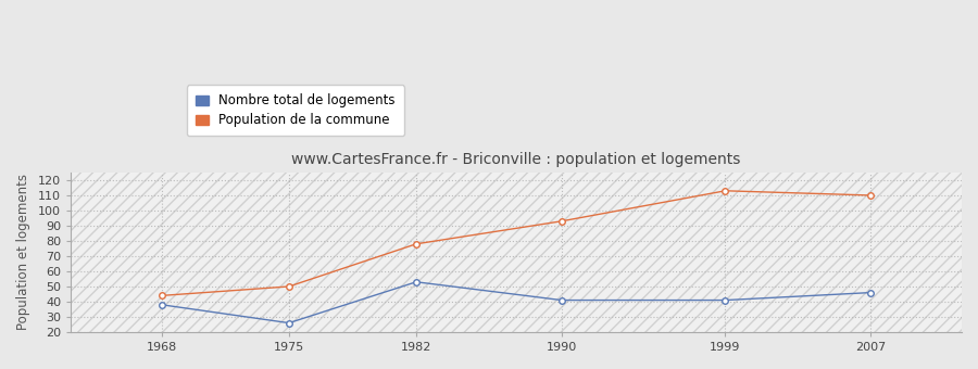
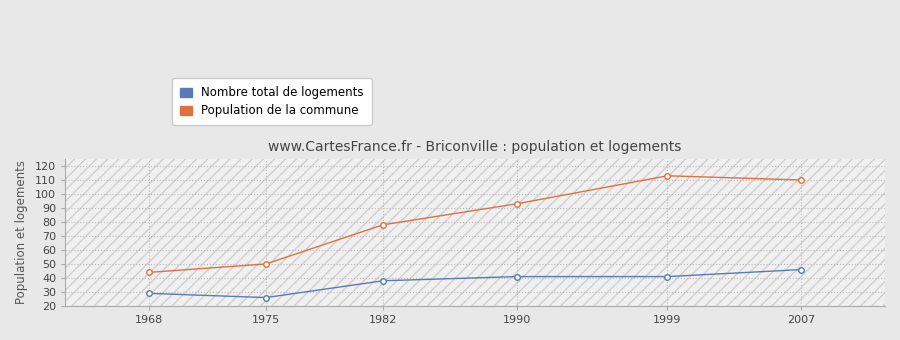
Nombre total de logements/1968: 38 -> 29
Nombre total de logements/1982: 53 -> 38
